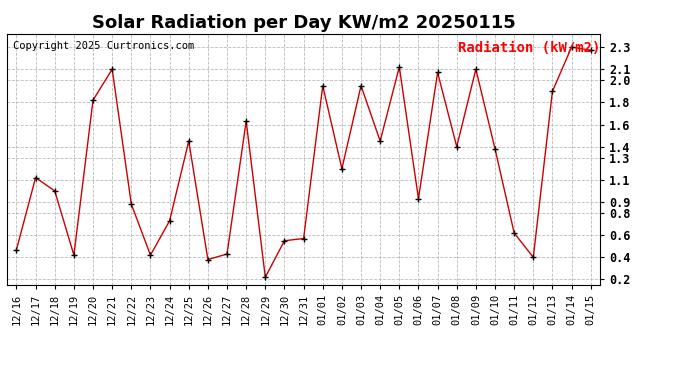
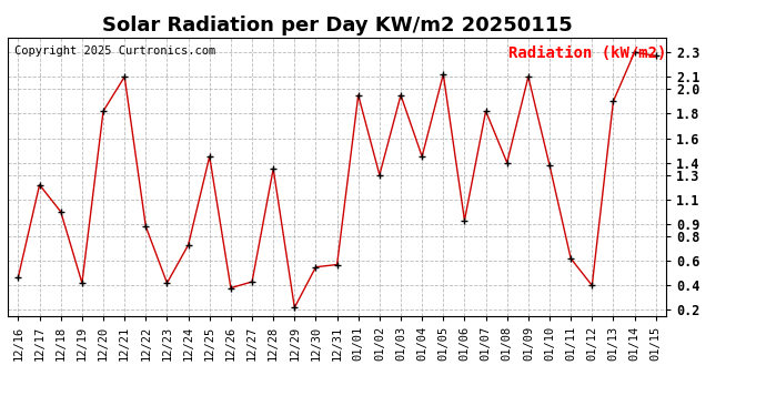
12/17: 1.12 -> 1.22
12/28: 1.63 -> 1.35
01/02: 1.20 -> 1.30
01/07: 2.07 -> 1.82
